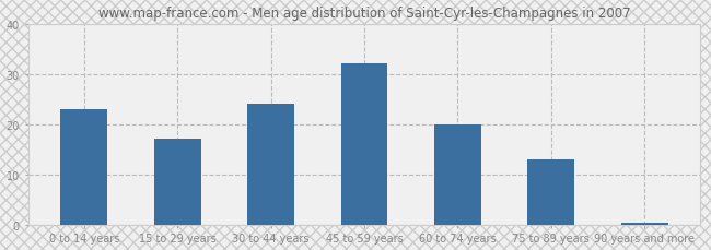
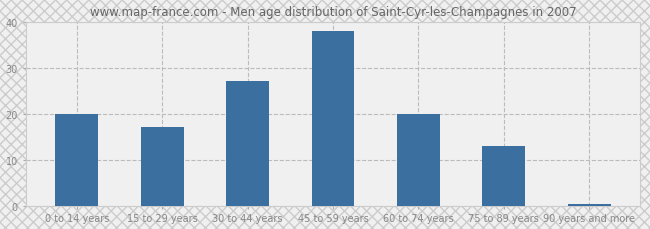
0 to 14 years: 23.0 -> 20.0
30 to 44 years: 24.0 -> 27.0
45 to 59 years: 32.0 -> 38.0
